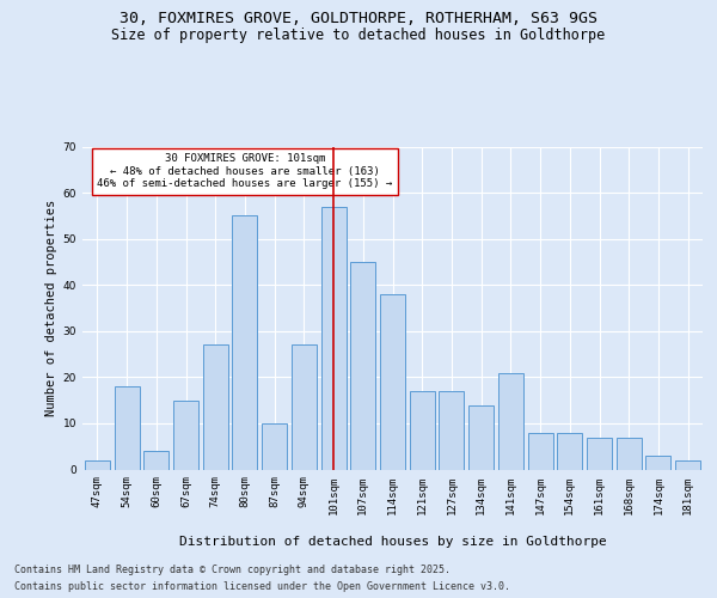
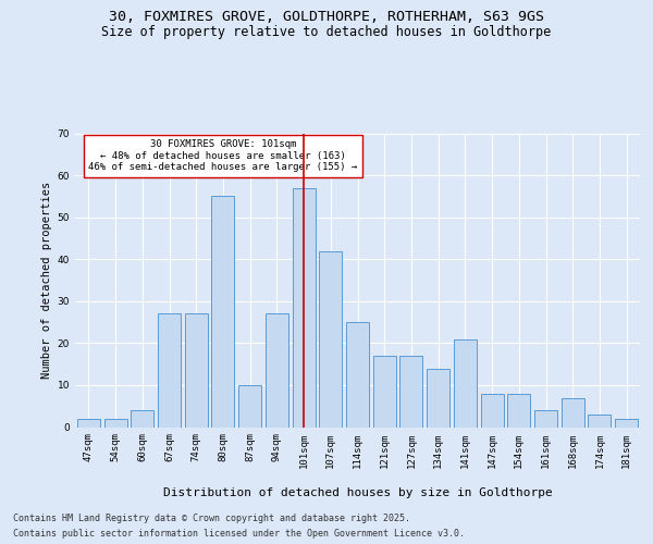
54sqm: 18 -> 2
67sqm: 15 -> 27
107sqm: 45 -> 42
114sqm: 38 -> 25
161sqm: 7 -> 4
